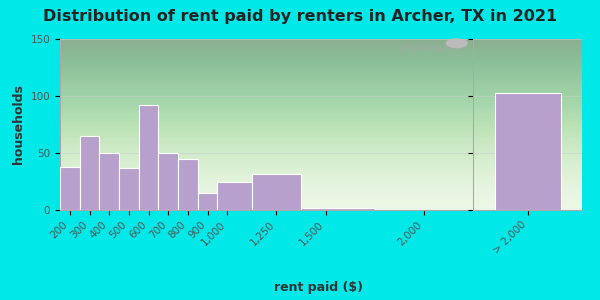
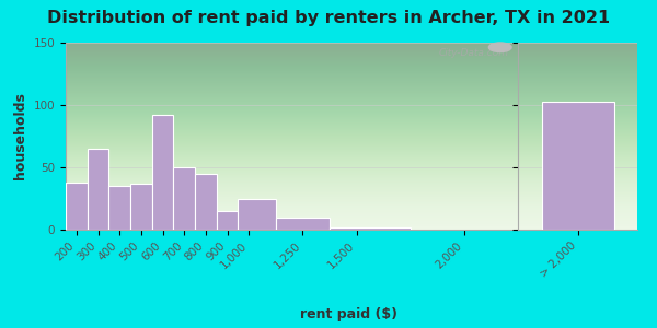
400: 50 -> 35
1,250: 32 -> 10
